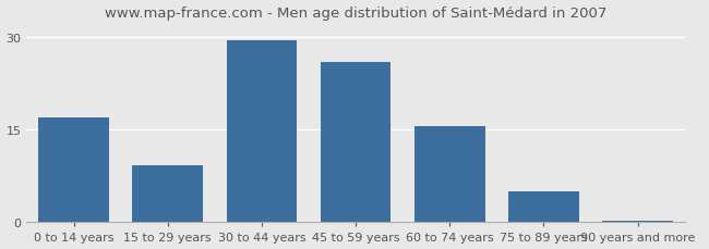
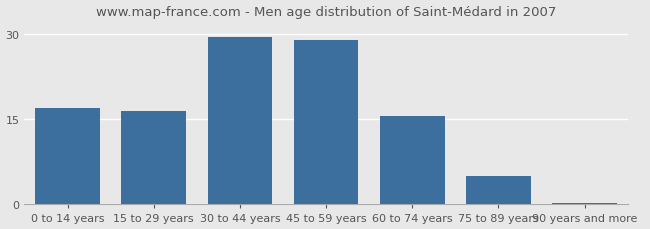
15 to 29 years: 9.2 -> 16.5
45 to 59 years: 26.0 -> 29.0
